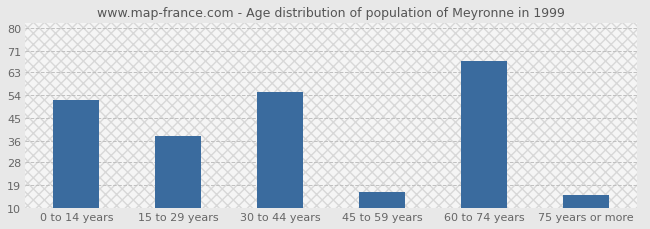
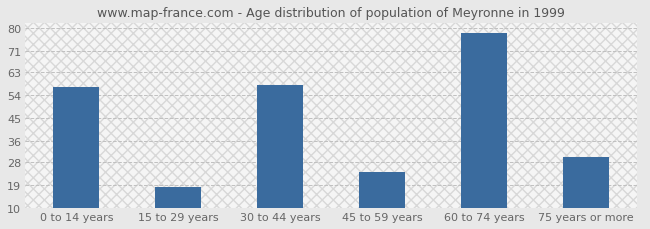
0 to 14 years: 52 -> 57
15 to 29 years: 38 -> 18
30 to 44 years: 55 -> 58
45 to 59 years: 16 -> 24
60 to 74 years: 67 -> 78
75 years or more: 15 -> 30
